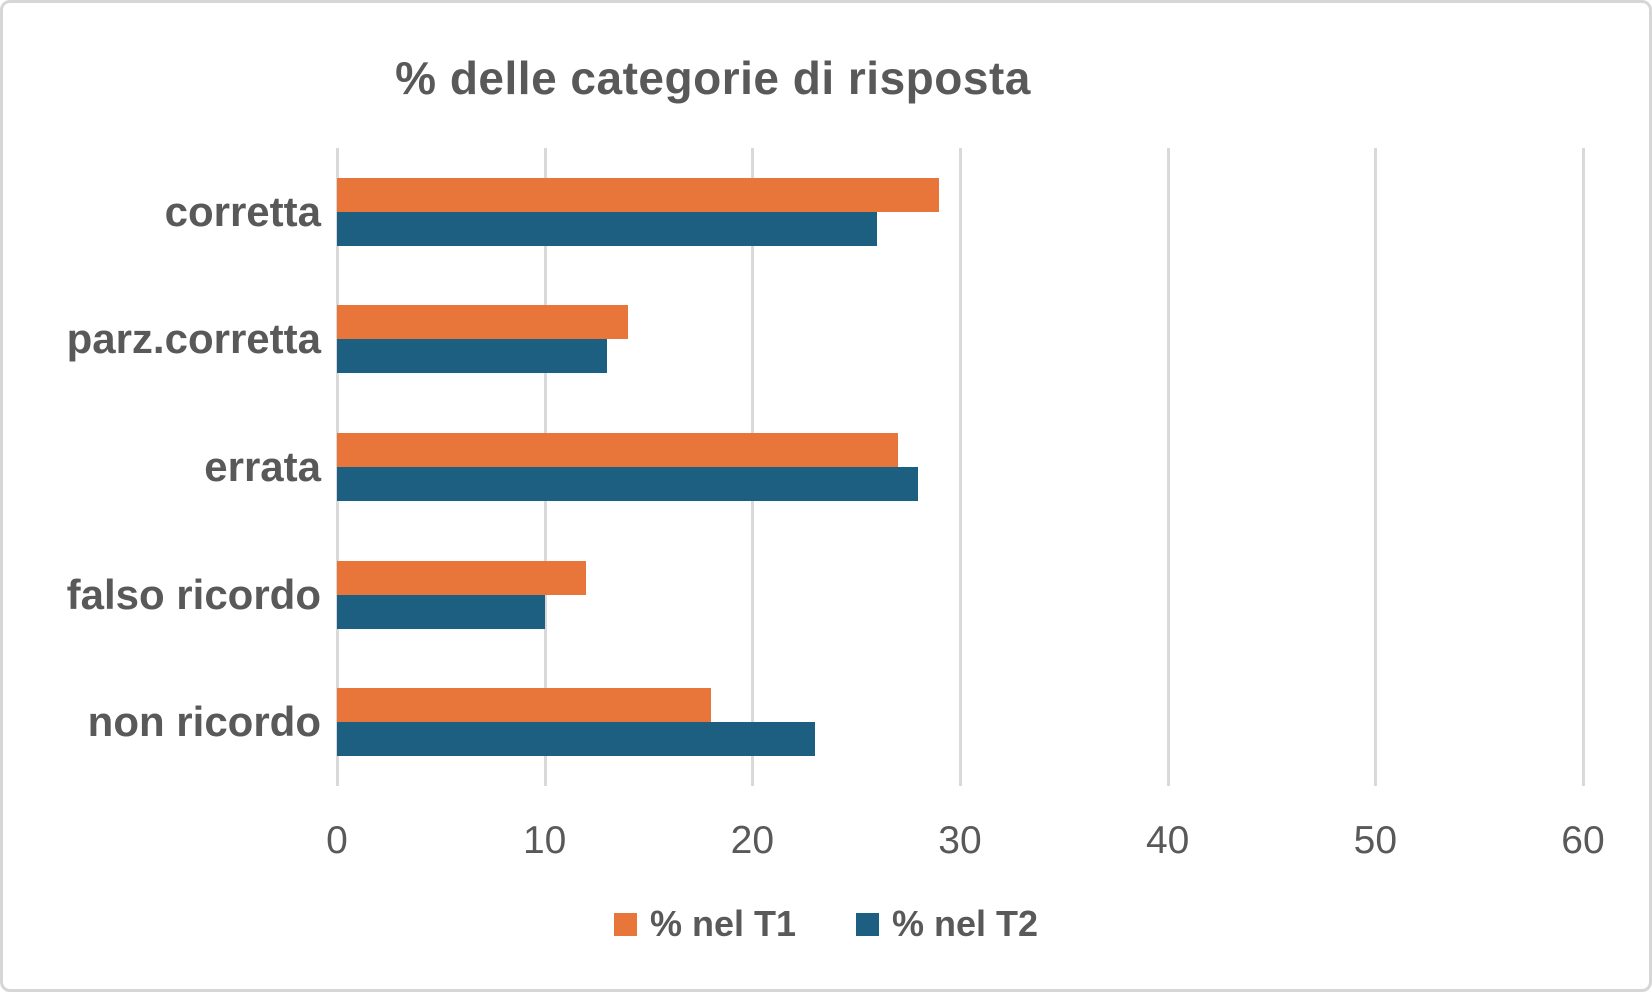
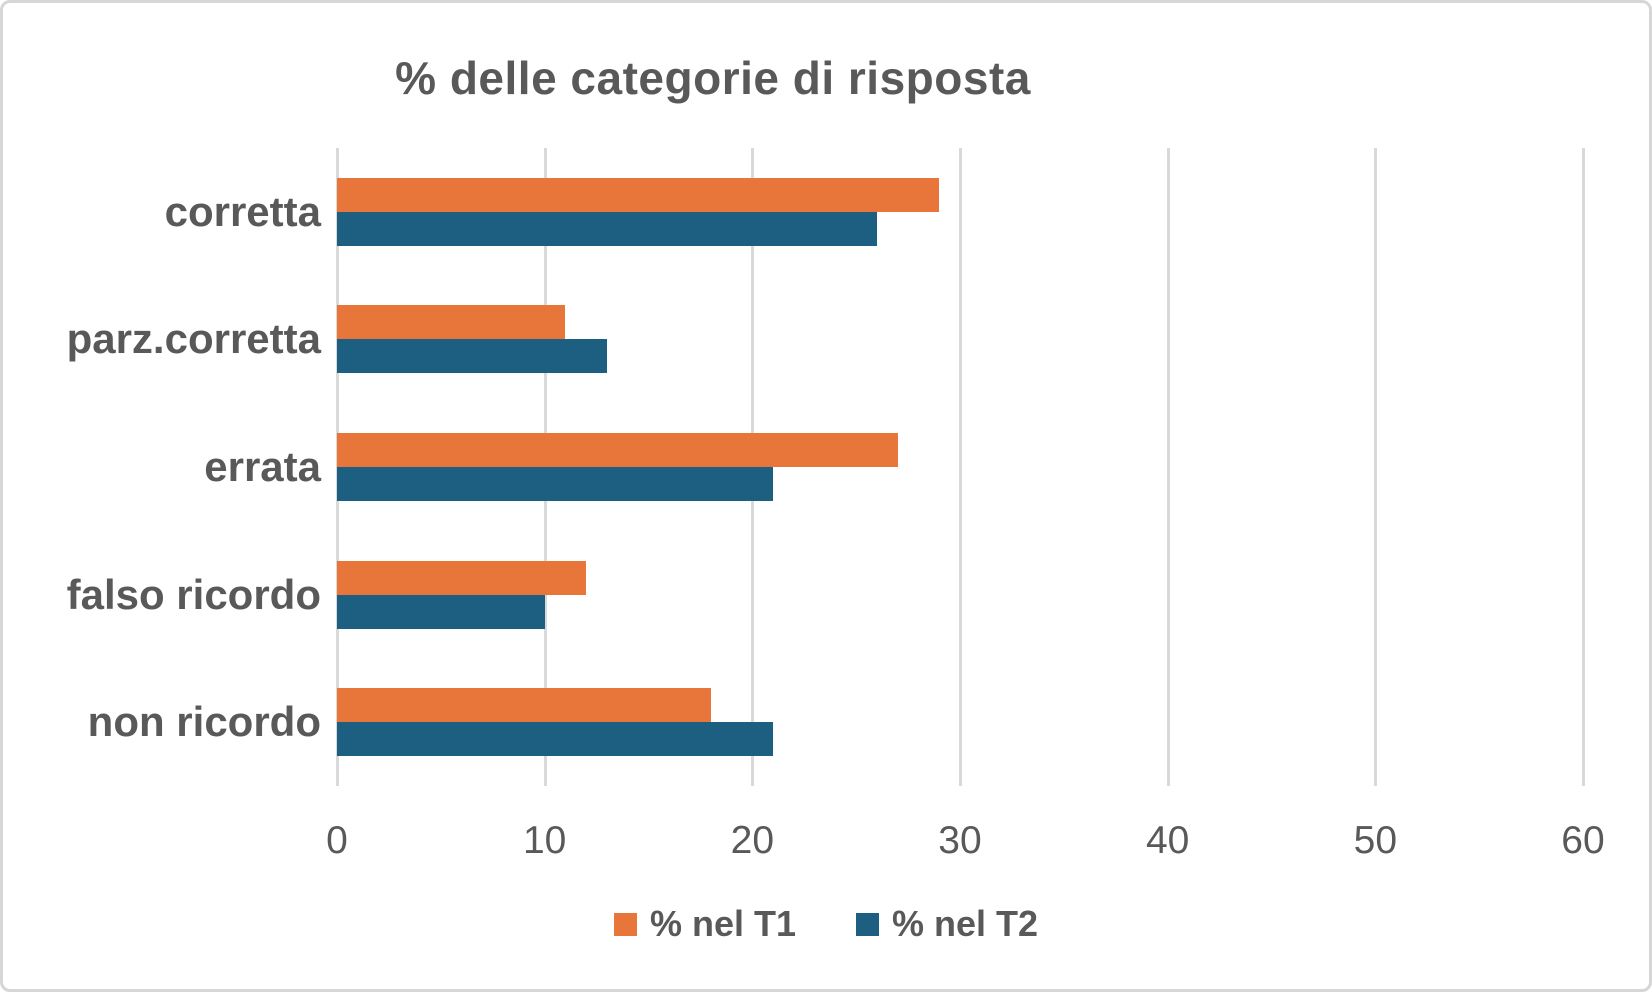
% nel T1/parz.corretta: 14 -> 11
% nel T2/errata: 28 -> 21
% nel T2/non ricordo: 23 -> 21
